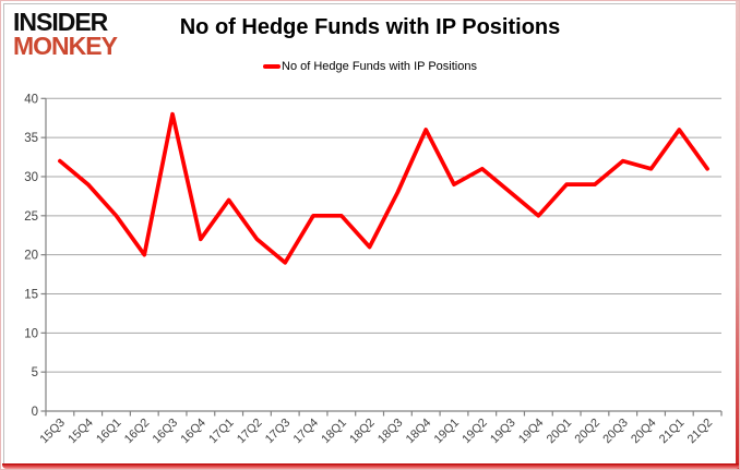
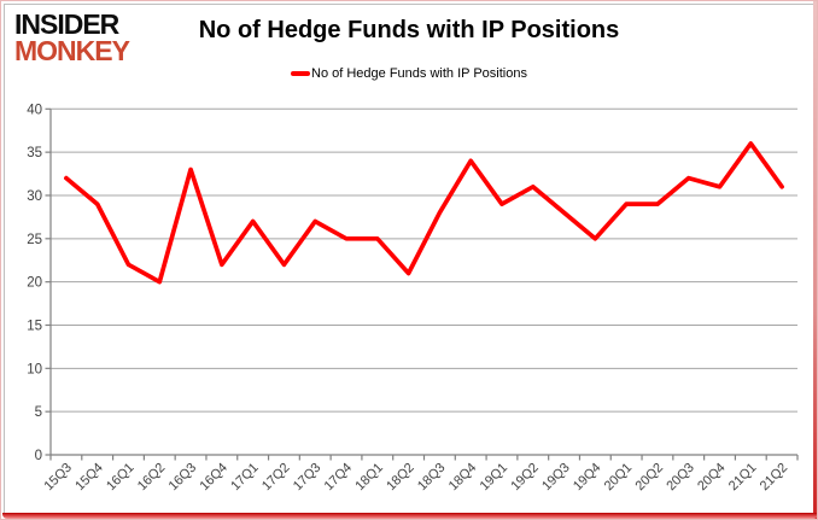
16Q1: 25 -> 22
16Q3: 38 -> 33
17Q3: 19 -> 27
18Q4: 36 -> 34
